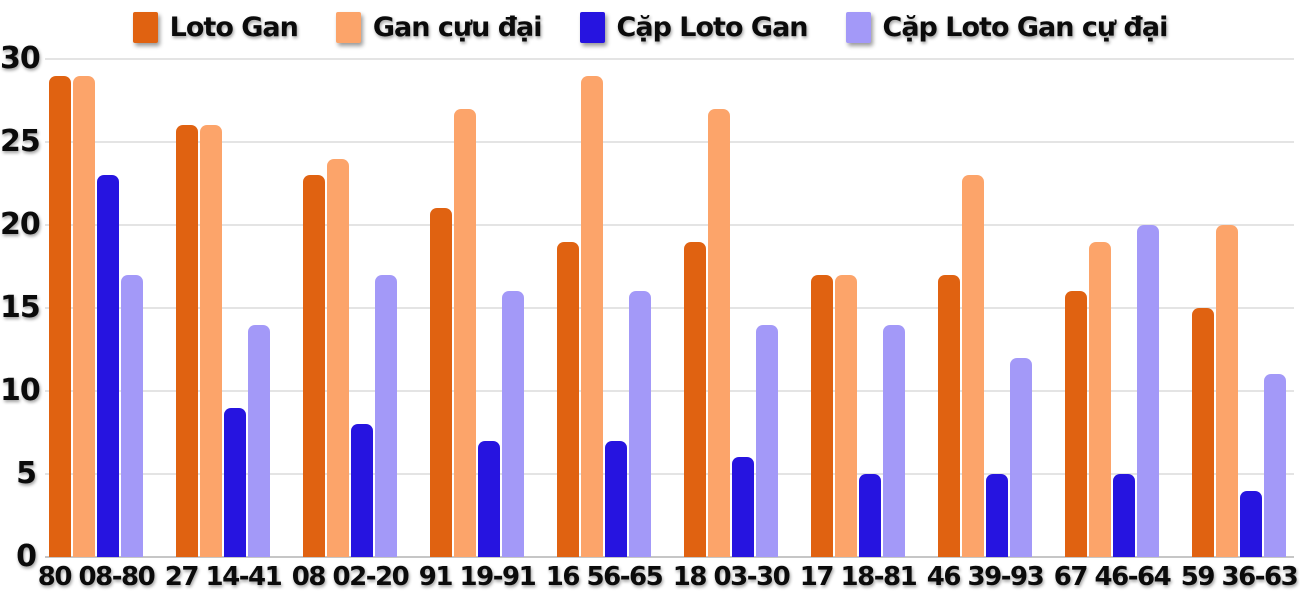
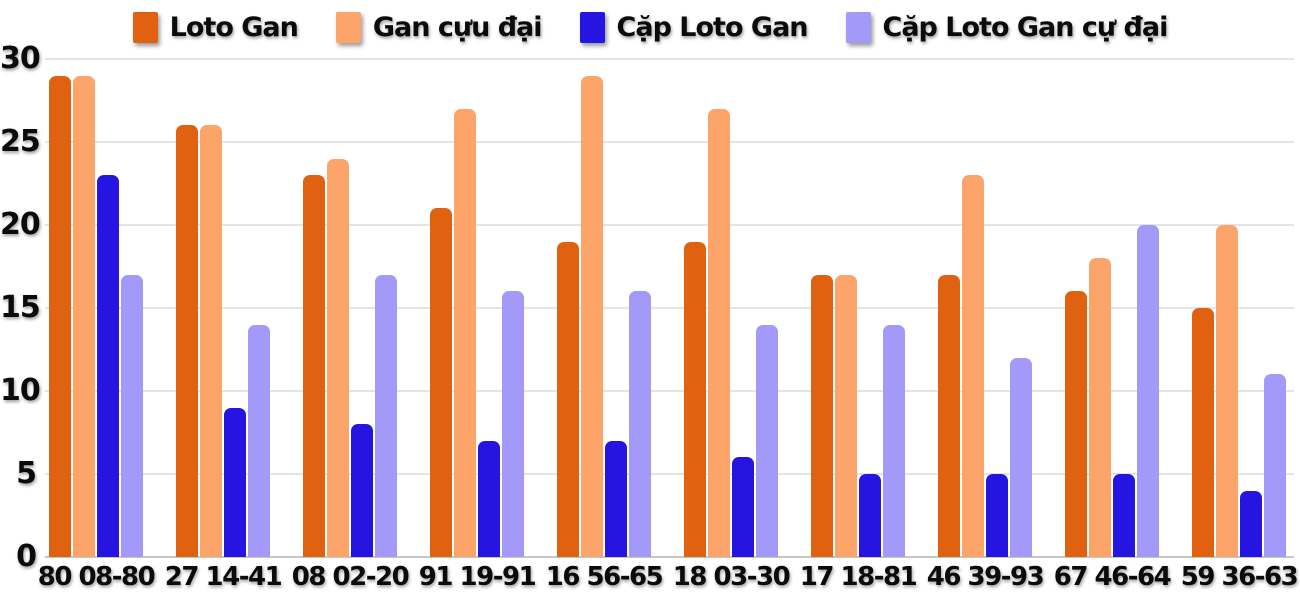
Gan cựu đại/67 46-64: 19 -> 18
